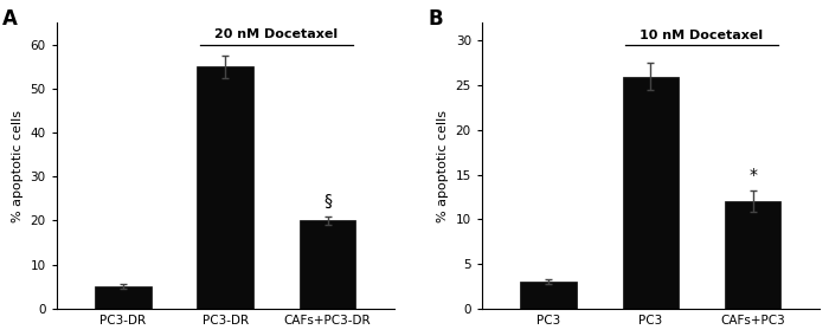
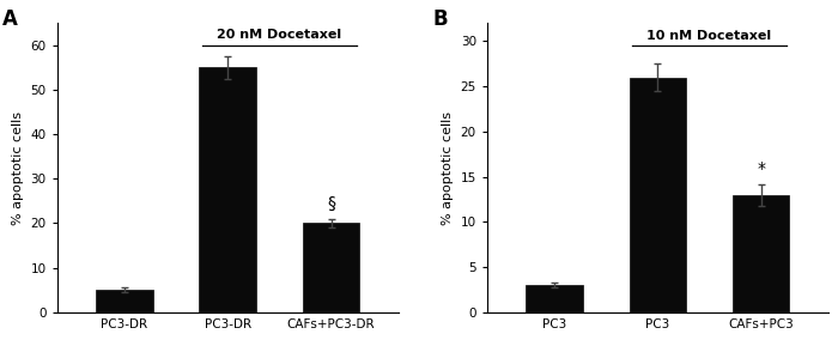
CAFs+PC3: 12 -> 13
